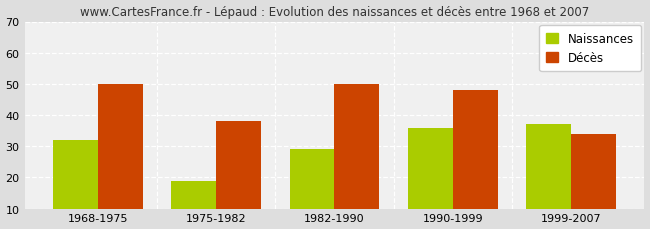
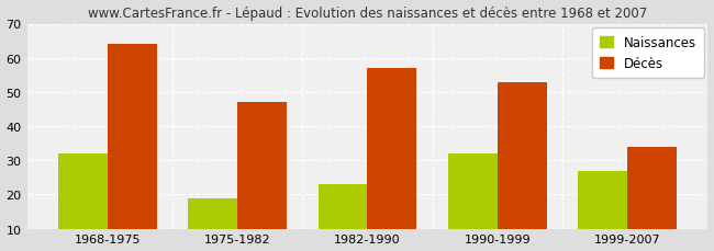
Décès/1968-1975: 50 -> 64
Décès/1975-1982: 38 -> 47
Naissances/1982-1990: 29 -> 23
Décès/1982-1990: 50 -> 57
Naissances/1990-1999: 36 -> 32
Décès/1990-1999: 48 -> 53
Naissances/1999-2007: 37 -> 27
